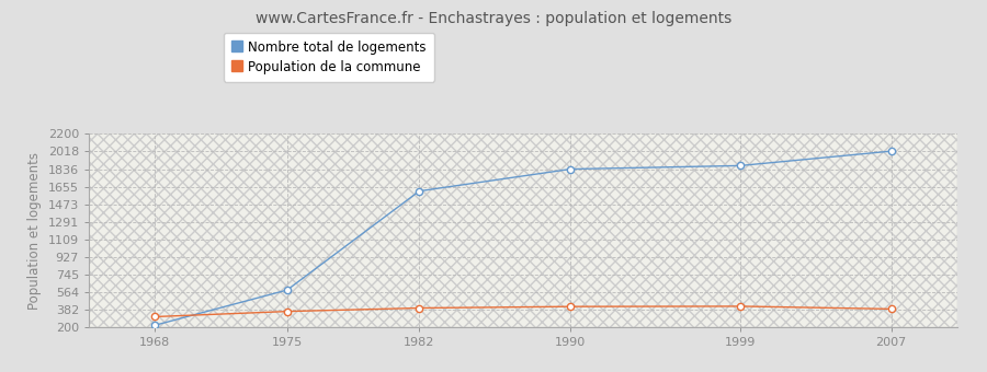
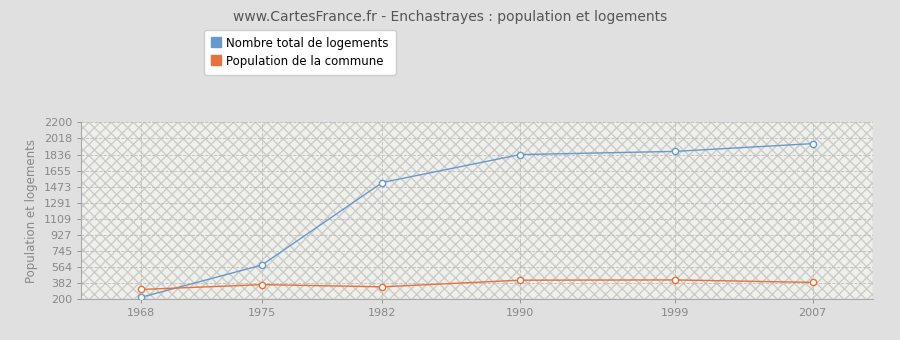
Nombre total de logements/1982: 1610 -> 1520
Population de la commune/1982: 400 -> 340
Nombre total de logements/2007: 2020 -> 1960
